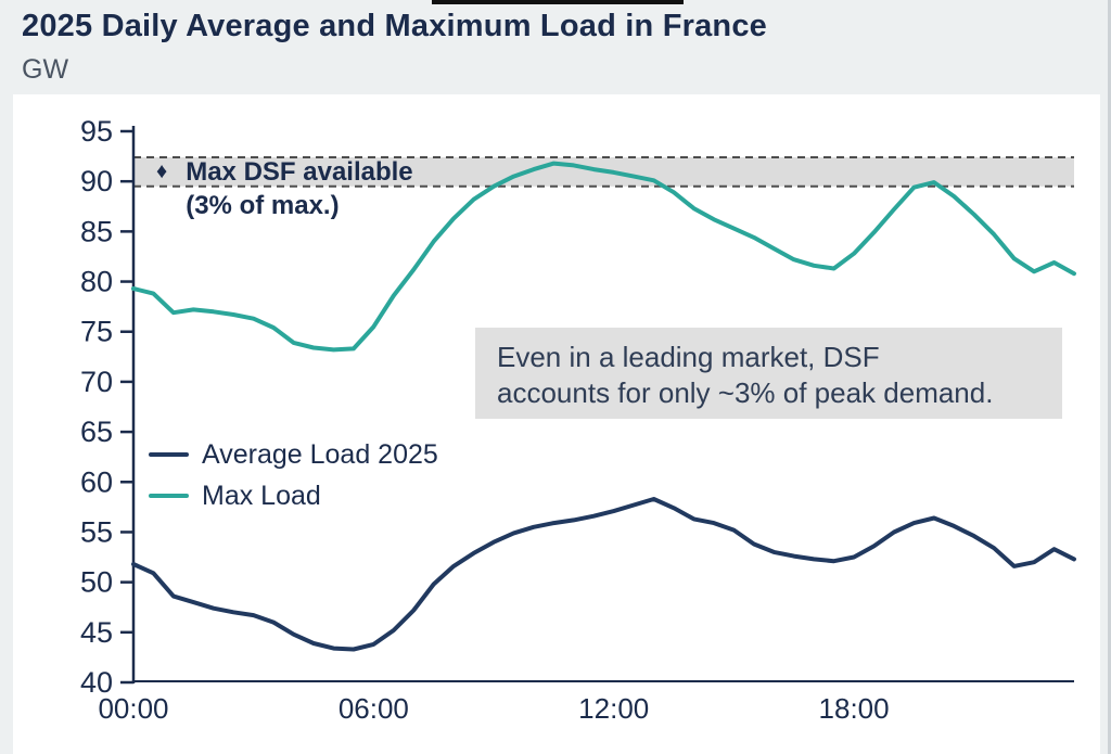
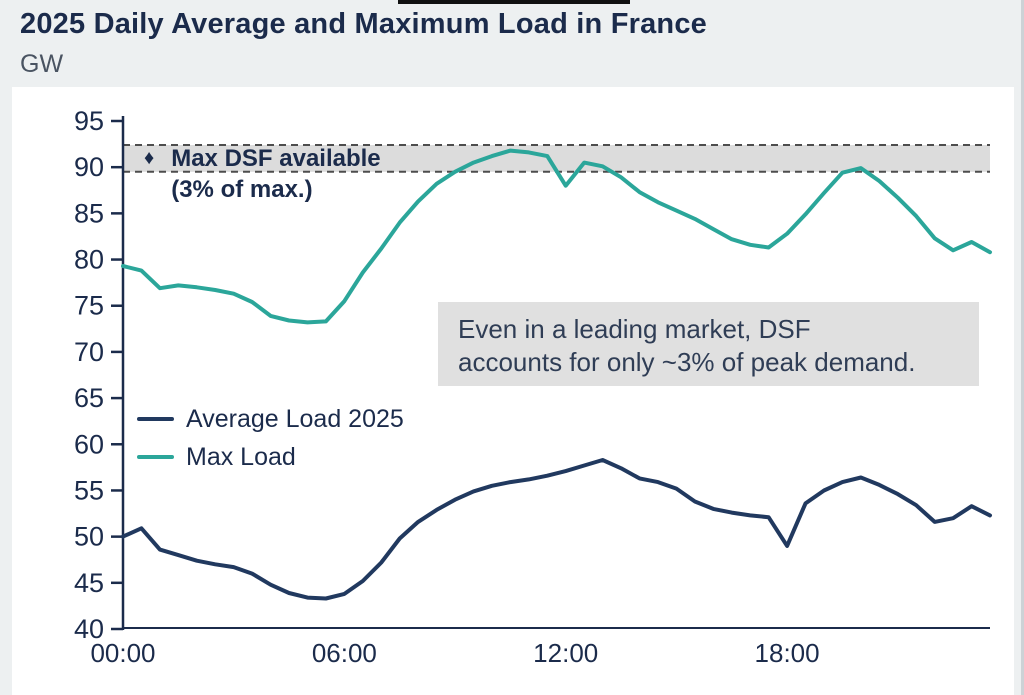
Average Load 2025/00:00: 52 -> 50
Max Load/12:00: 91 -> 88
Average Load 2025/18:00: 52 -> 49
